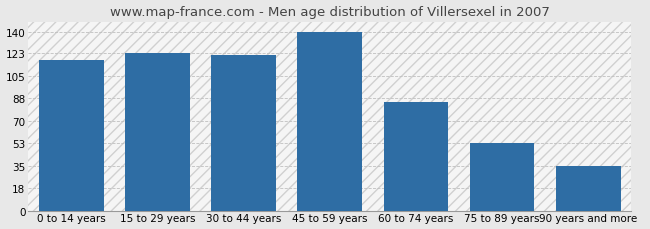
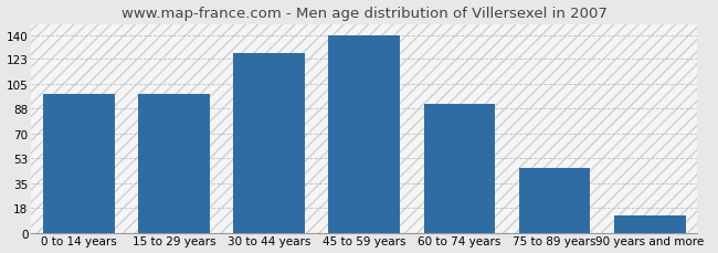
0 to 14 years: 118 -> 98
15 to 29 years: 123 -> 98
30 to 44 years: 122 -> 127
60 to 74 years: 85 -> 91
75 to 89 years: 53 -> 46
90 years and more: 35 -> 12
